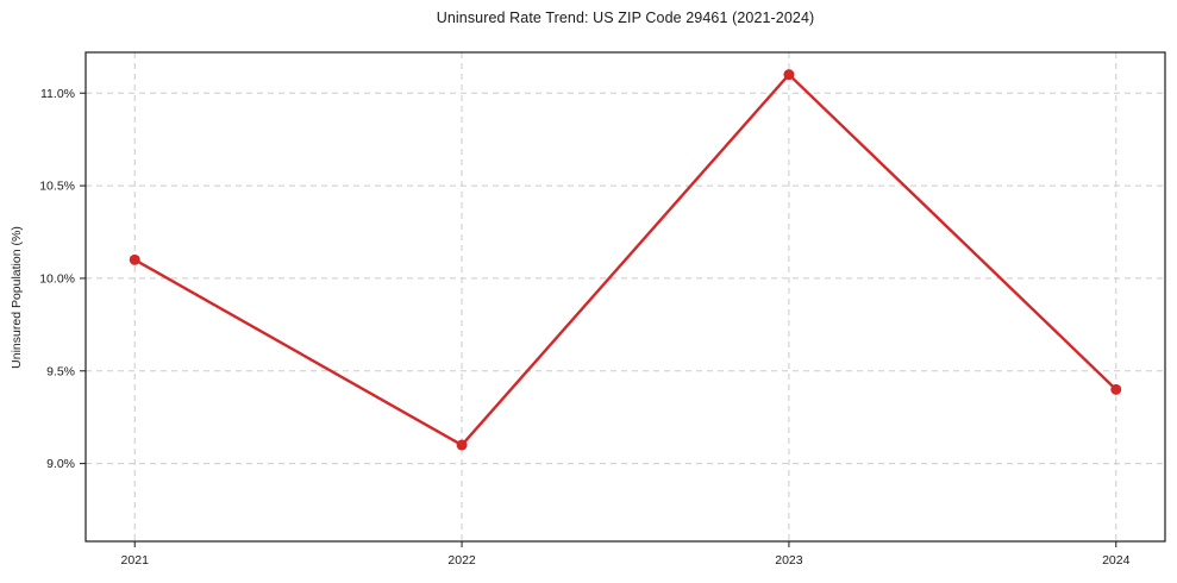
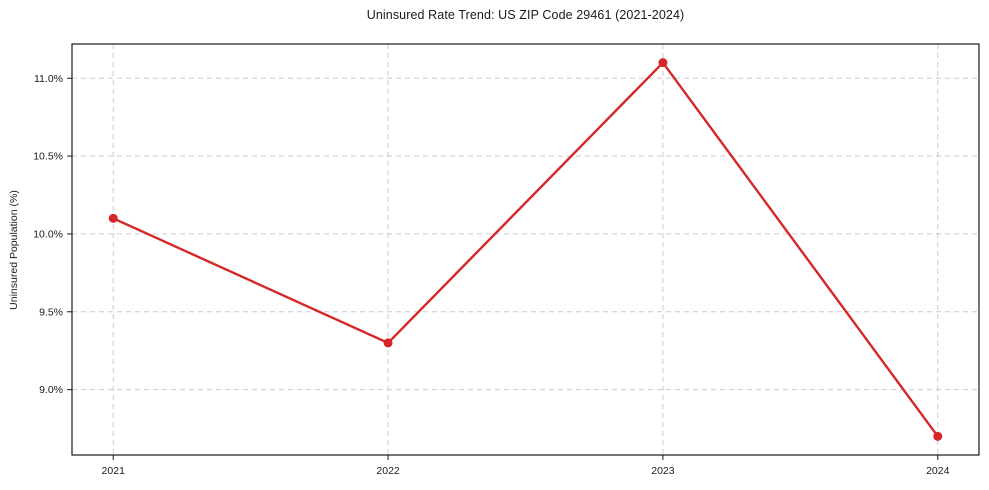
2022: 9.1% -> 9.3%
2024: 9.4% -> 8.7%
